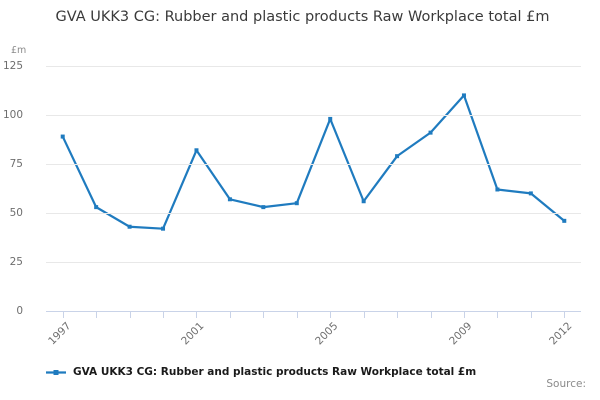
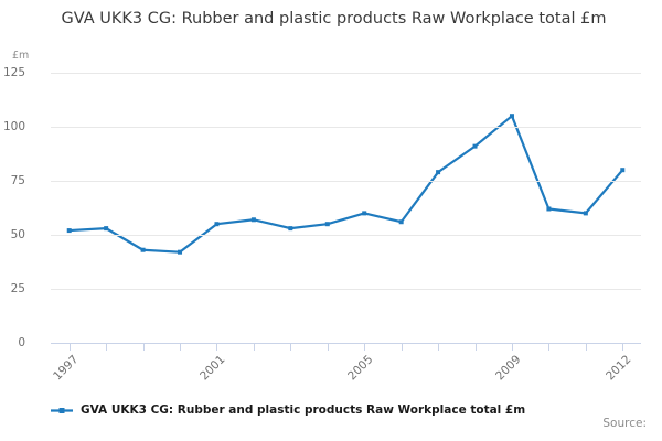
1997: 89 -> 52
2001: 82 -> 55
2005: 98 -> 60
2009: 110 -> 105
2012: 46 -> 80
